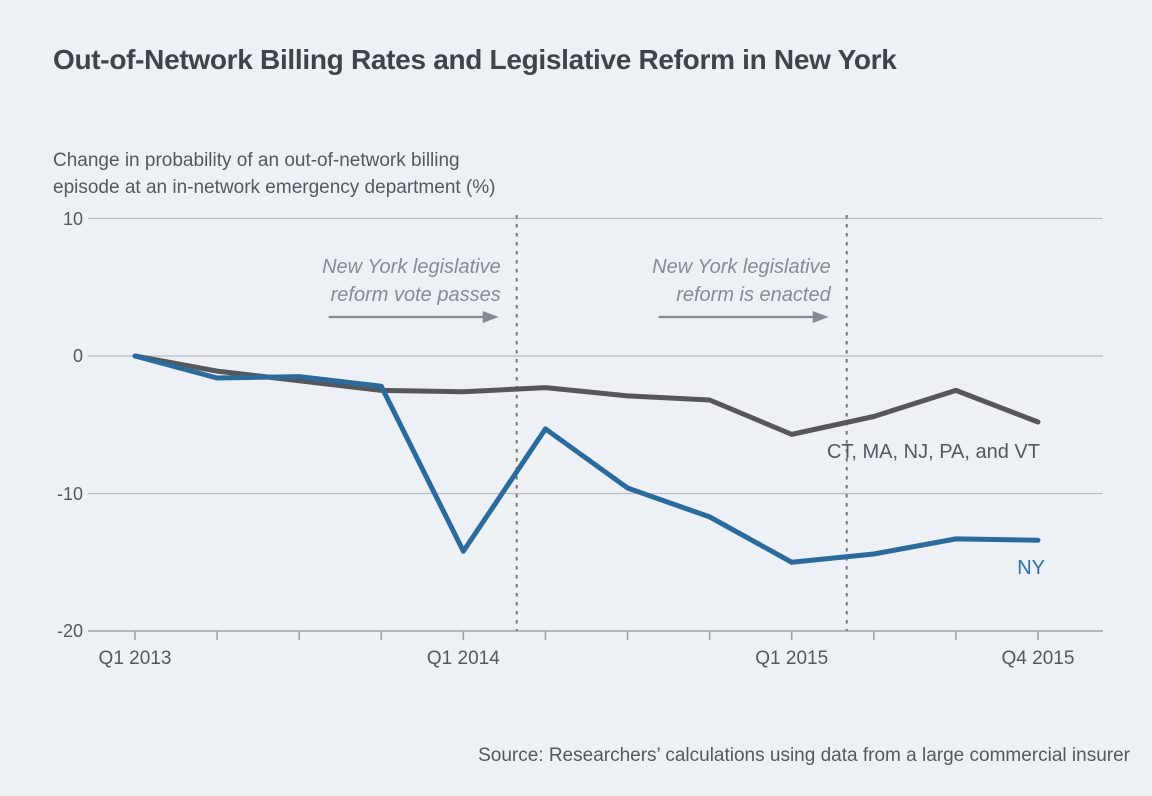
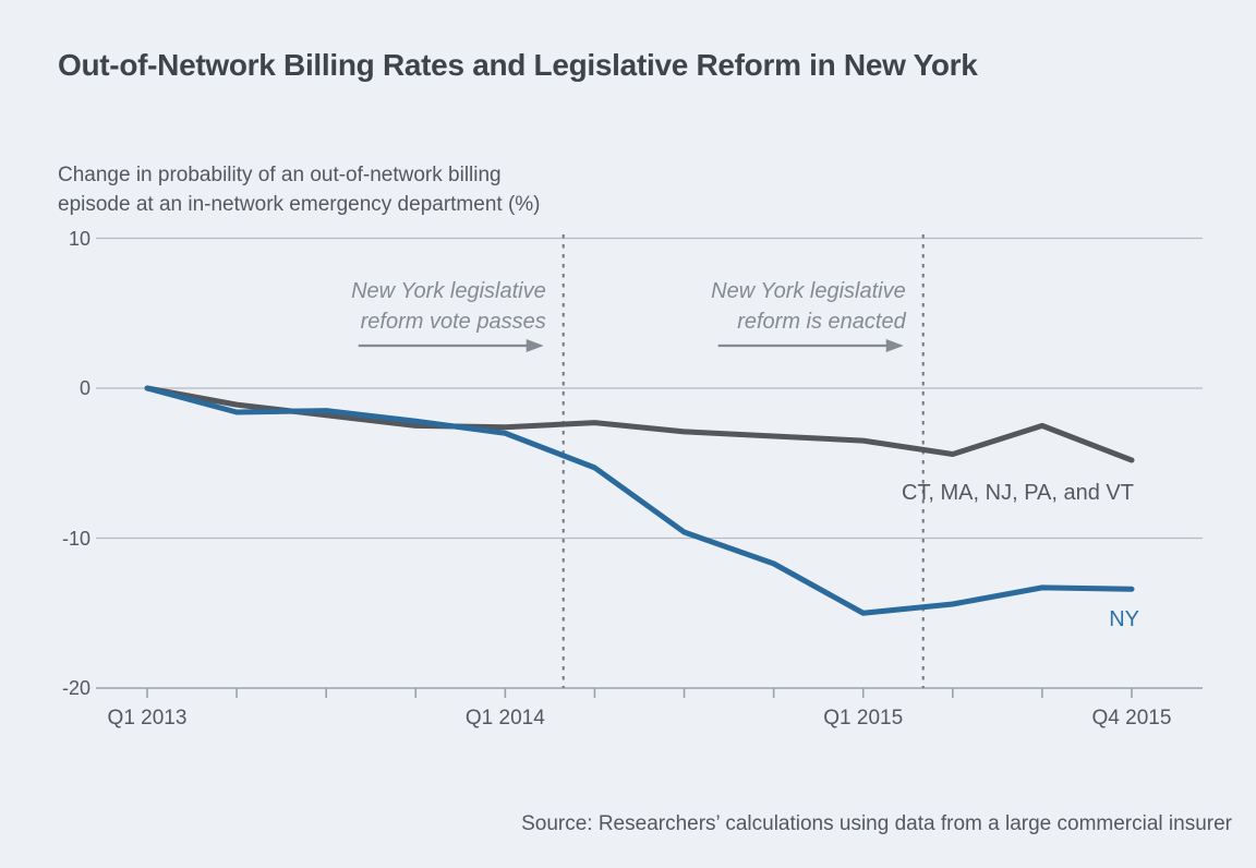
NY/Q1 2014: -14.2 -> -3.0
CT, MA, NJ, PA, and VT/Q1 2015: -5.7 -> -3.5
